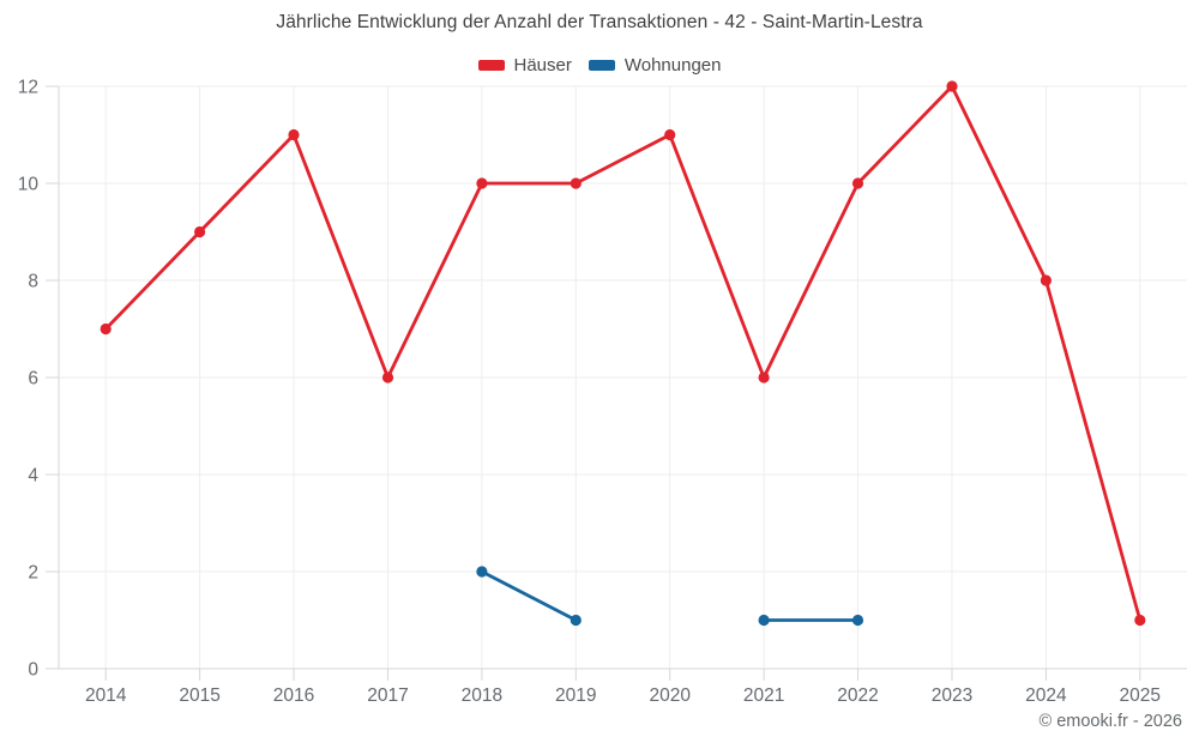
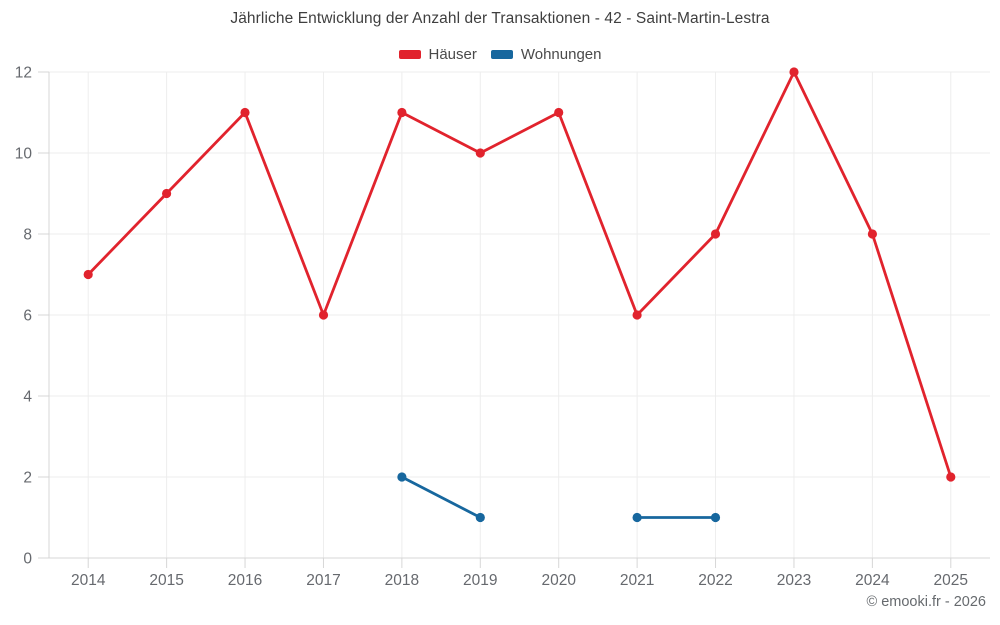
Häuser/2018: 10 -> 11
Häuser/2022: 10 -> 8
Häuser/2025: 1 -> 2
